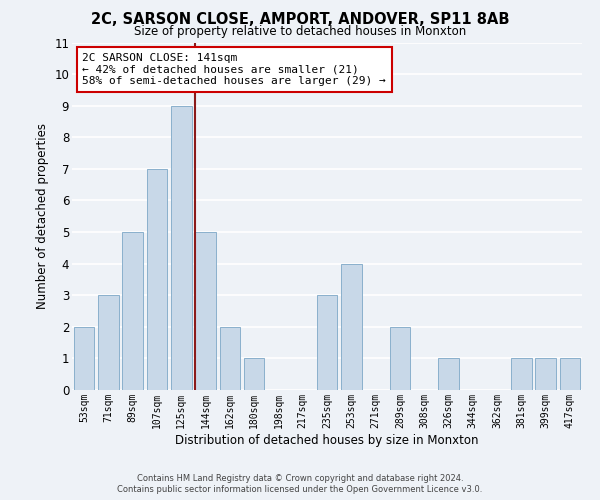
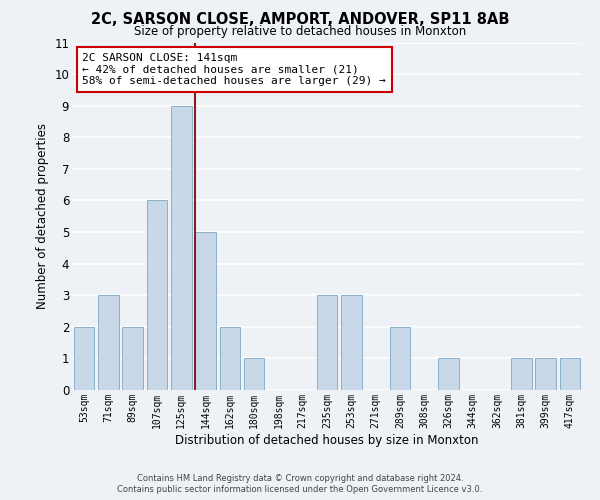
89sqm: 5 -> 2
107sqm: 7 -> 6
253sqm: 4 -> 3
